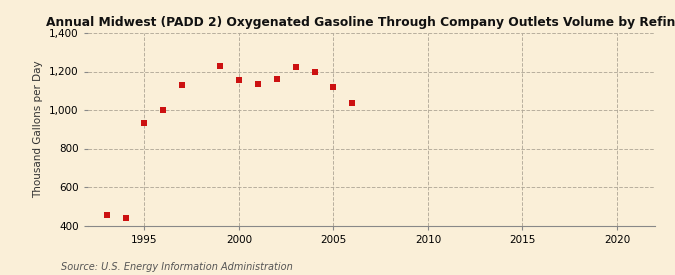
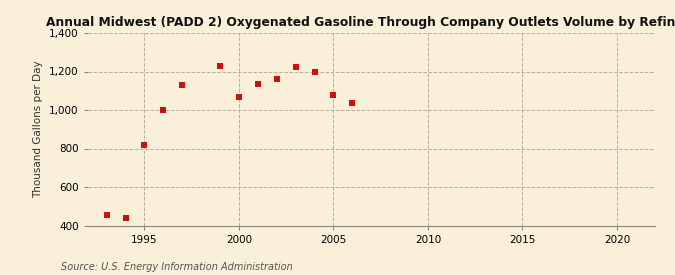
1995: 930 -> 820
2000: 1,160 -> 1,070
2005: 1,120 -> 1,080
